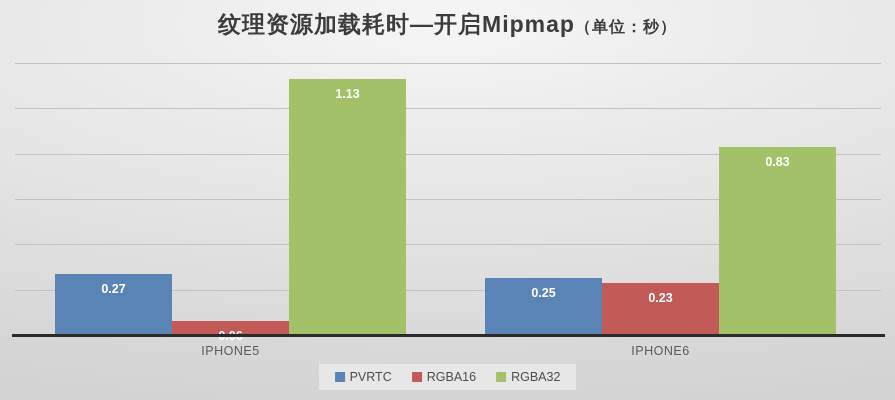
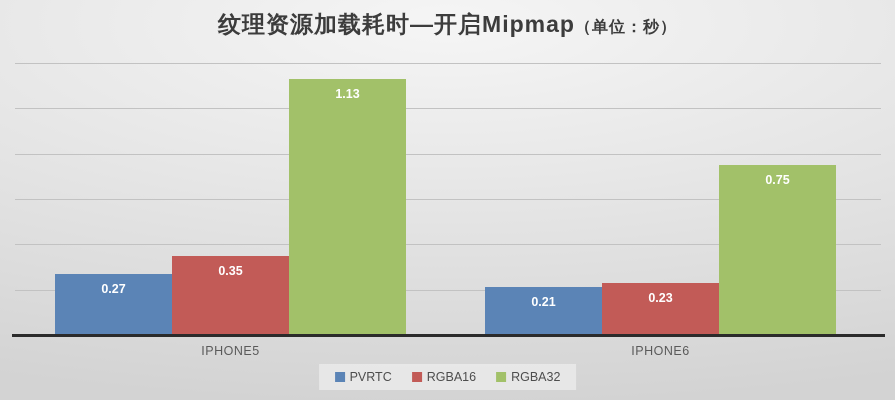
RGBA16/IPHONE5: 0.06 -> 0.35
PVRTC/IPHONE6: 0.25 -> 0.21
RGBA32/IPHONE6: 0.83 -> 0.75
